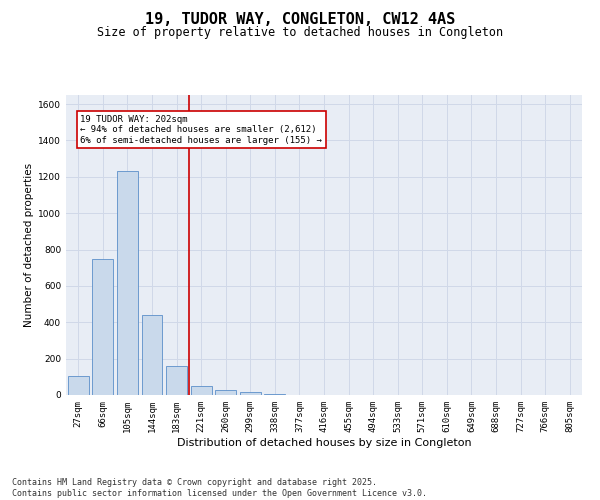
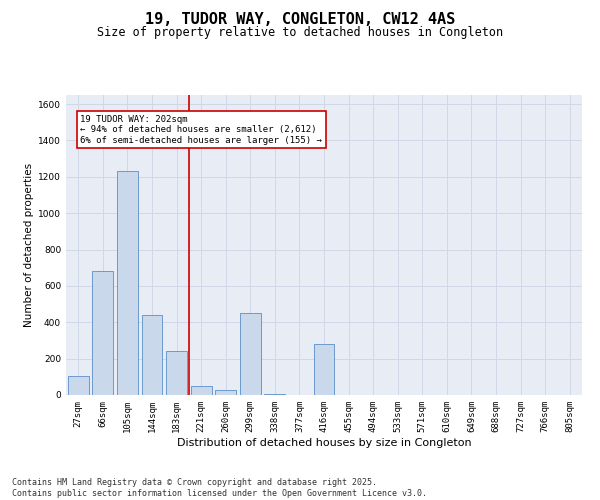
66sqm: 750 -> 680
183sqm: 160 -> 240
299sqm: 20 -> 450
416sqm: 0 -> 280
